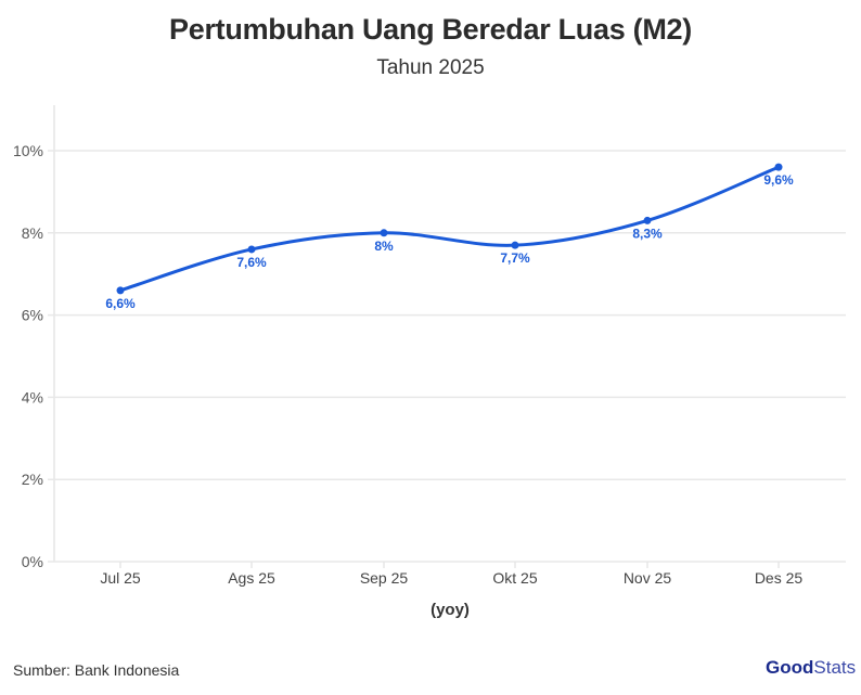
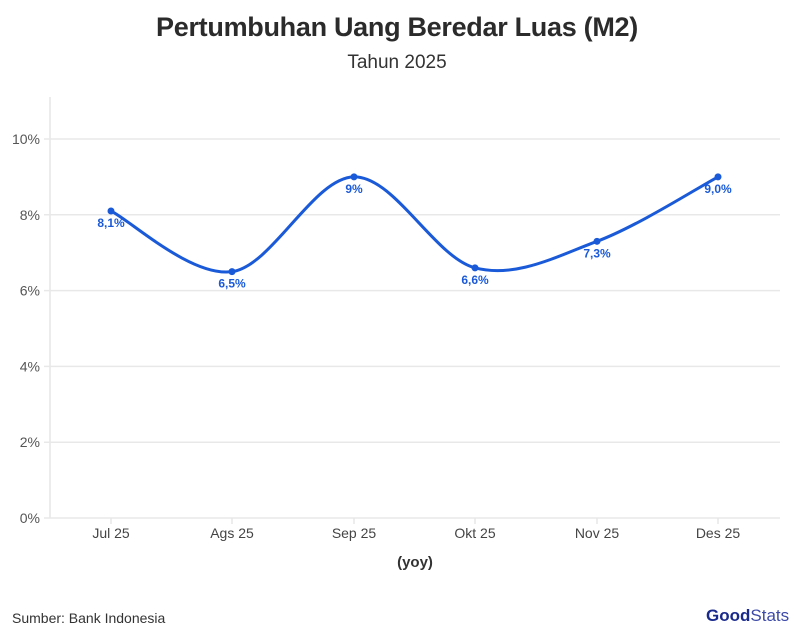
Jul 25: 6,6% -> 8,1%
Ags 25: 7,6% -> 6,5%
Sep 25: 8% -> 9%
Okt 25: 7,7% -> 6,6%
Nov 25: 8,3% -> 7,3%
Des 25: 9,6% -> 9,0%
